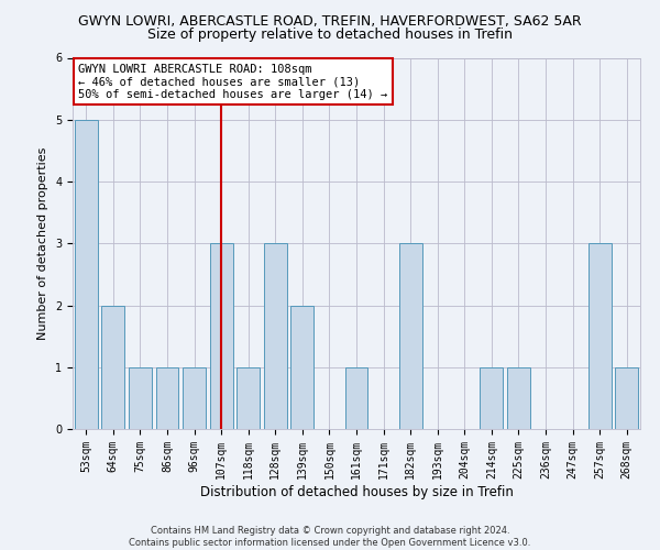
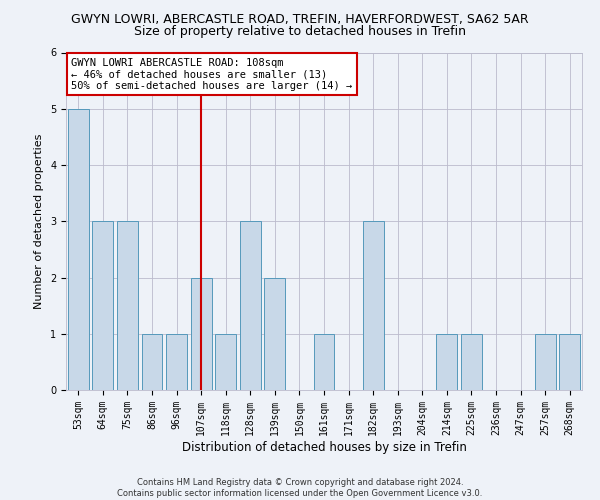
64sqm: 2 -> 3
75sqm: 1 -> 3
107sqm: 3 -> 2
257sqm: 3 -> 1
